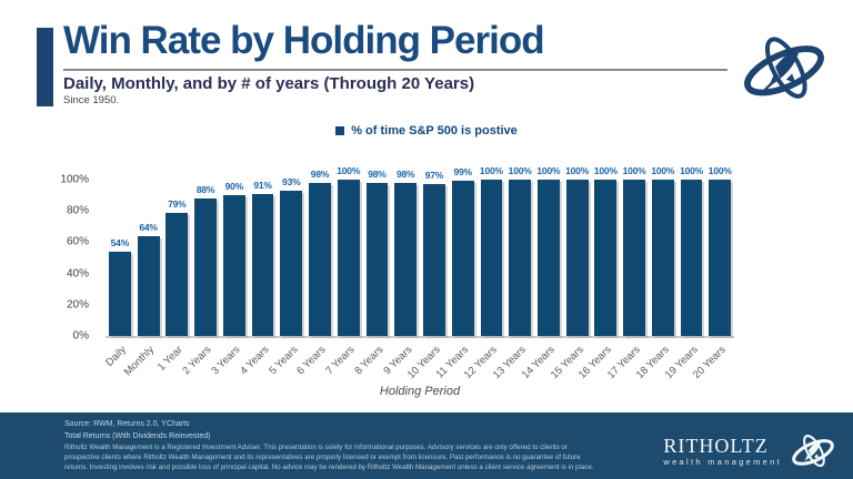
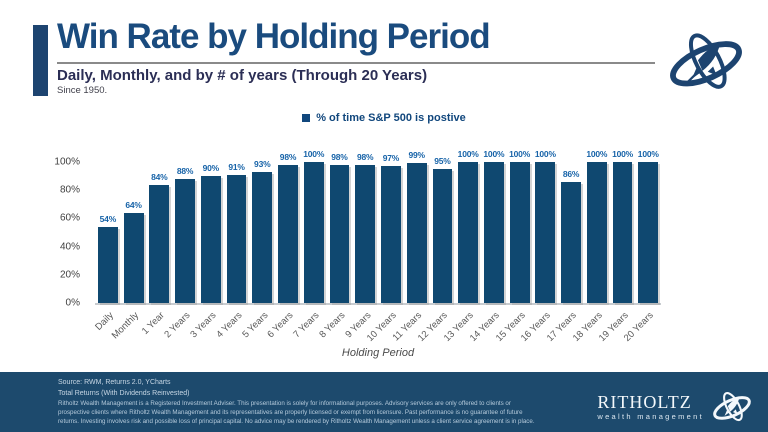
1 Year: 79% -> 84%
12 Years: 100% -> 95%
17 Years: 100% -> 86%
